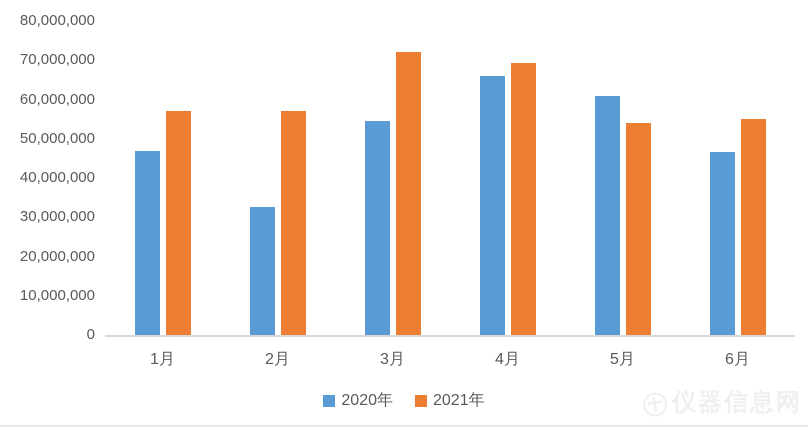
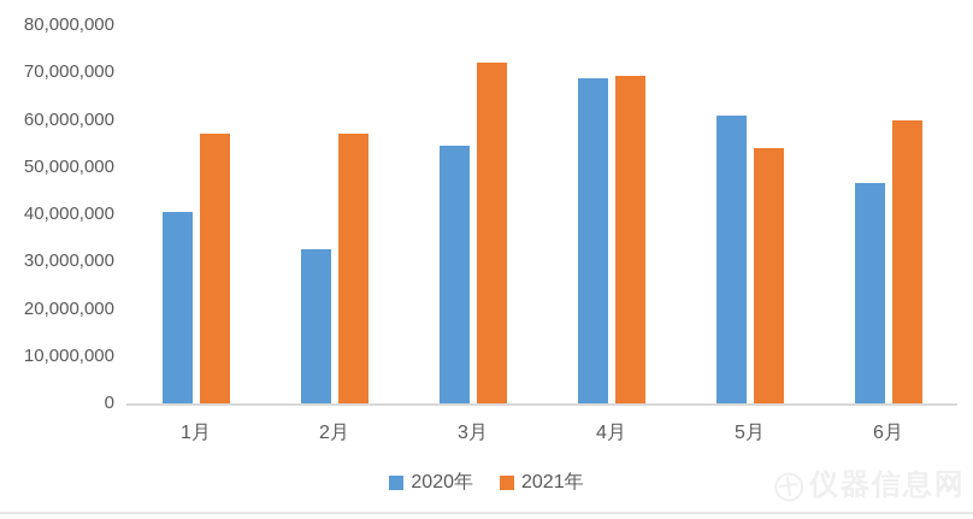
2020年/1月: 47000000 -> 41000000
2020年/4月: 66000000 -> 69000000
2021年/6月: 55000000 -> 60000000
